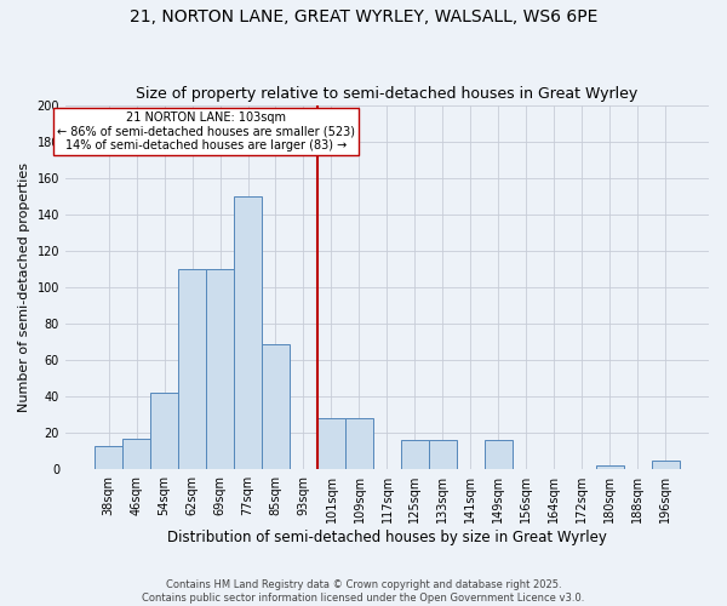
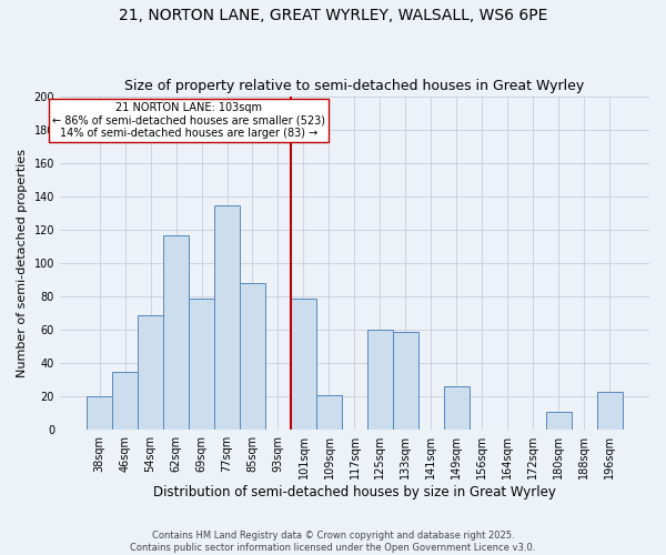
38sqm: 13 -> 20
46sqm: 17 -> 35
54sqm: 42 -> 69
62sqm: 110 -> 117
69sqm: 110 -> 79
77sqm: 150 -> 135
85sqm: 69 -> 88
101sqm: 28 -> 79
109sqm: 28 -> 21
125sqm: 16 -> 60
133sqm: 16 -> 59
149sqm: 16 -> 26
180sqm: 2 -> 11
196sqm: 5 -> 23
